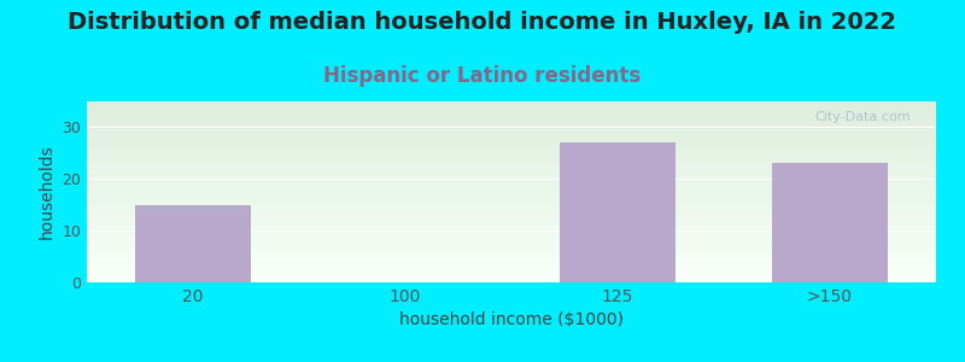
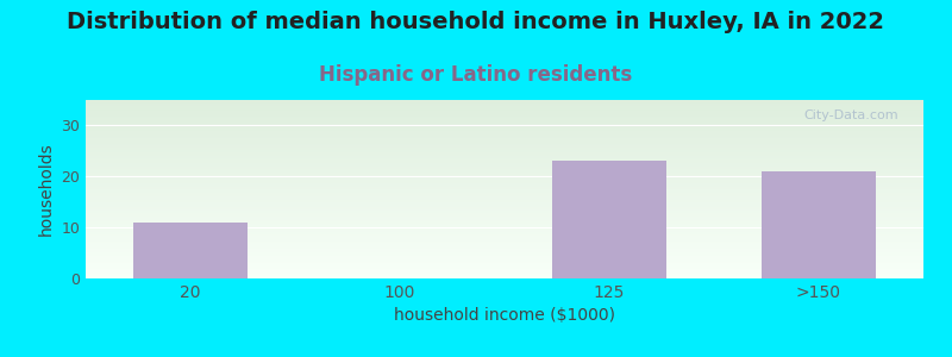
20: 15 -> 11
125: 27 -> 23
>150: 23 -> 21
